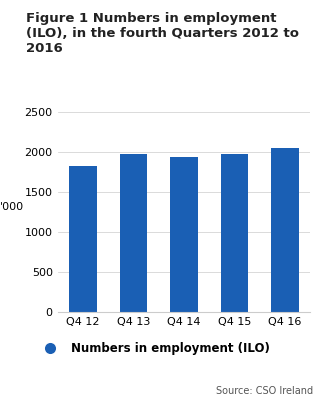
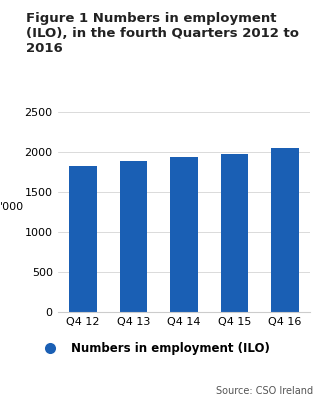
Q4 13: 1980 -> 1890
